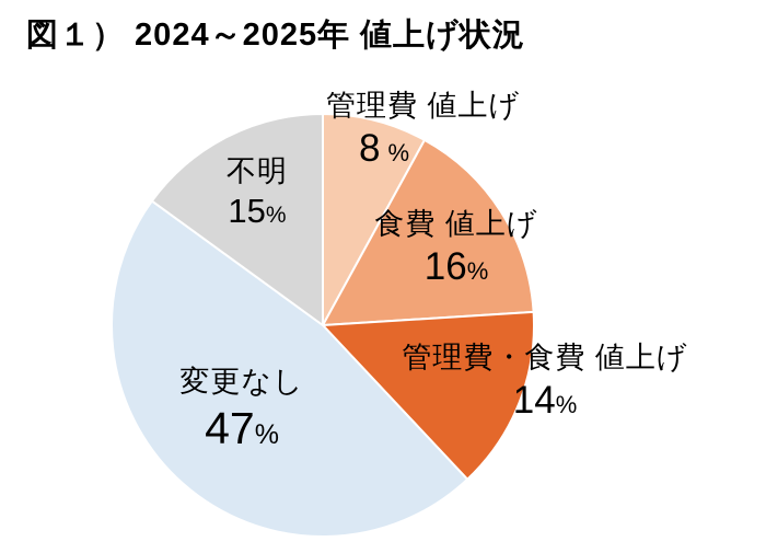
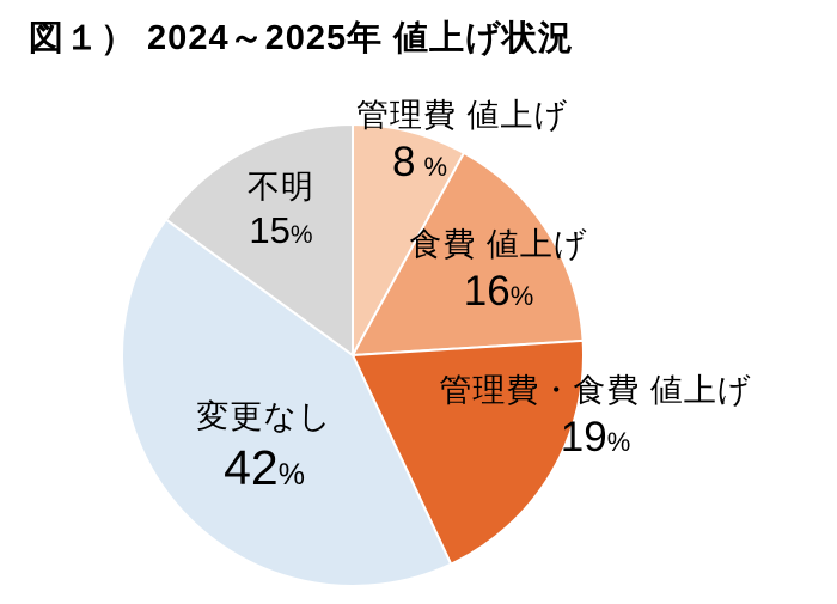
管理費・食費 値上げ: 14 -> 19
変更なし: 47 -> 42
